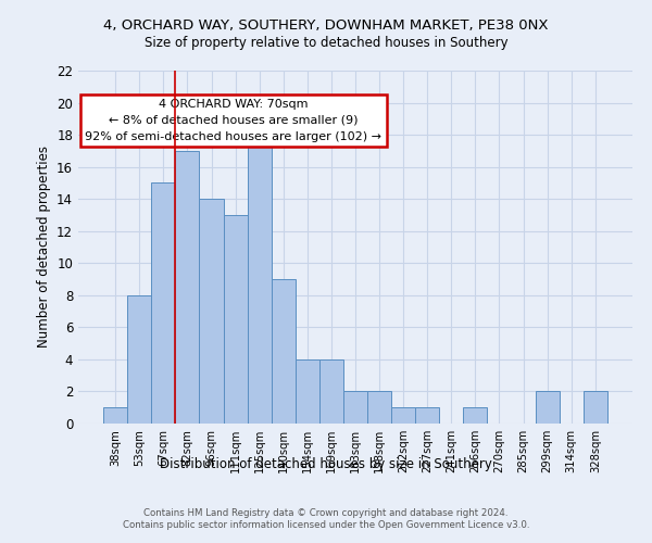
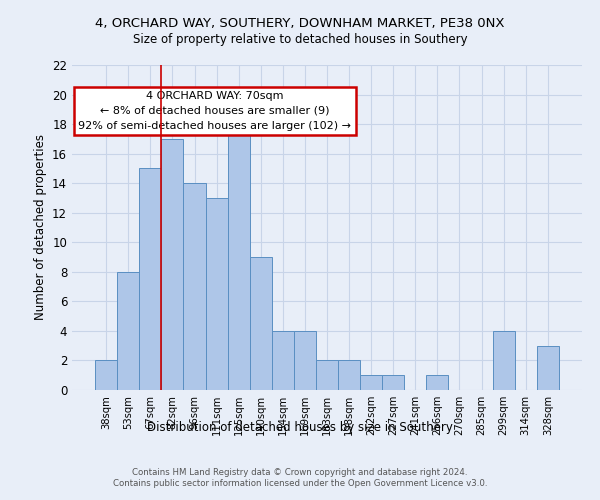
38sqm: 1 -> 2
299sqm: 2 -> 4
328sqm: 2 -> 3
